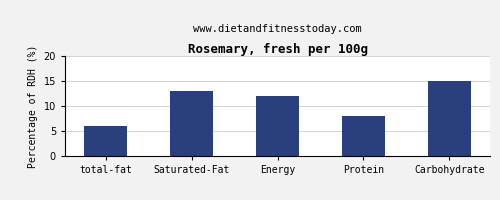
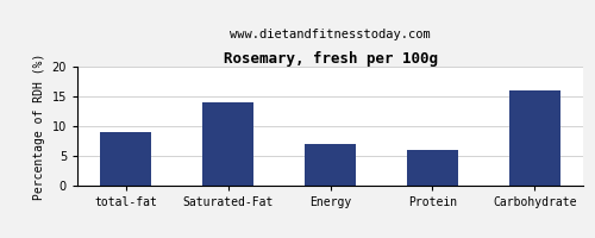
total-fat: 6 -> 9
Saturated-Fat: 13 -> 14
Energy: 12 -> 7
Protein: 8 -> 6
Carbohydrate: 15 -> 16
